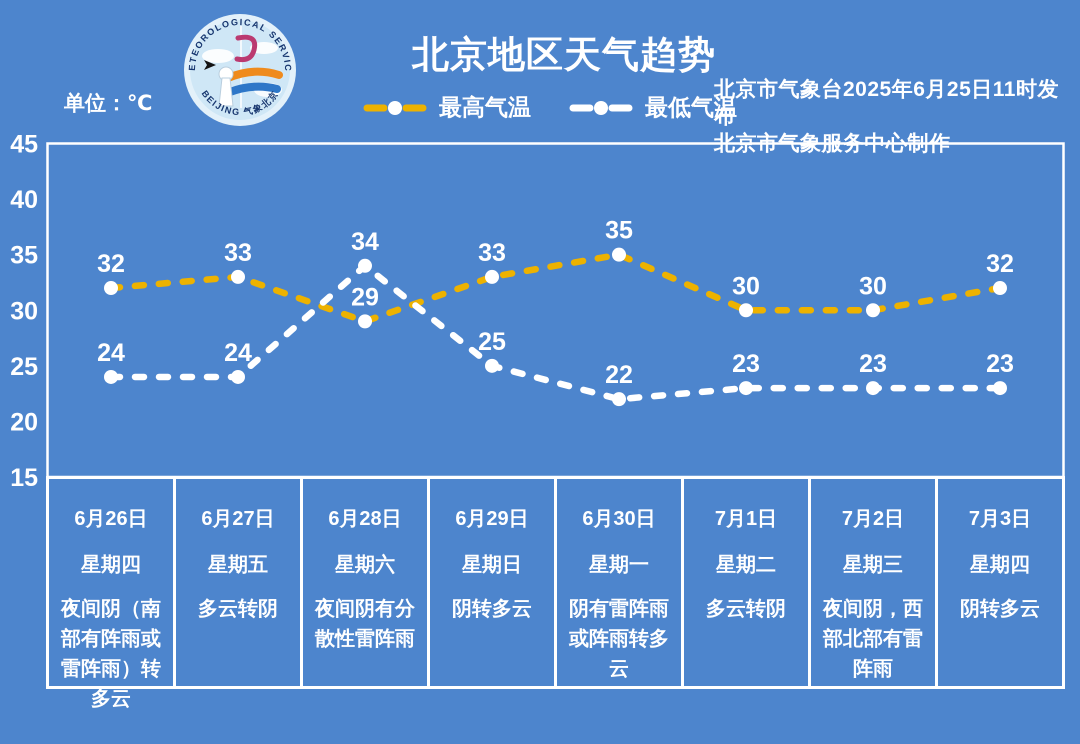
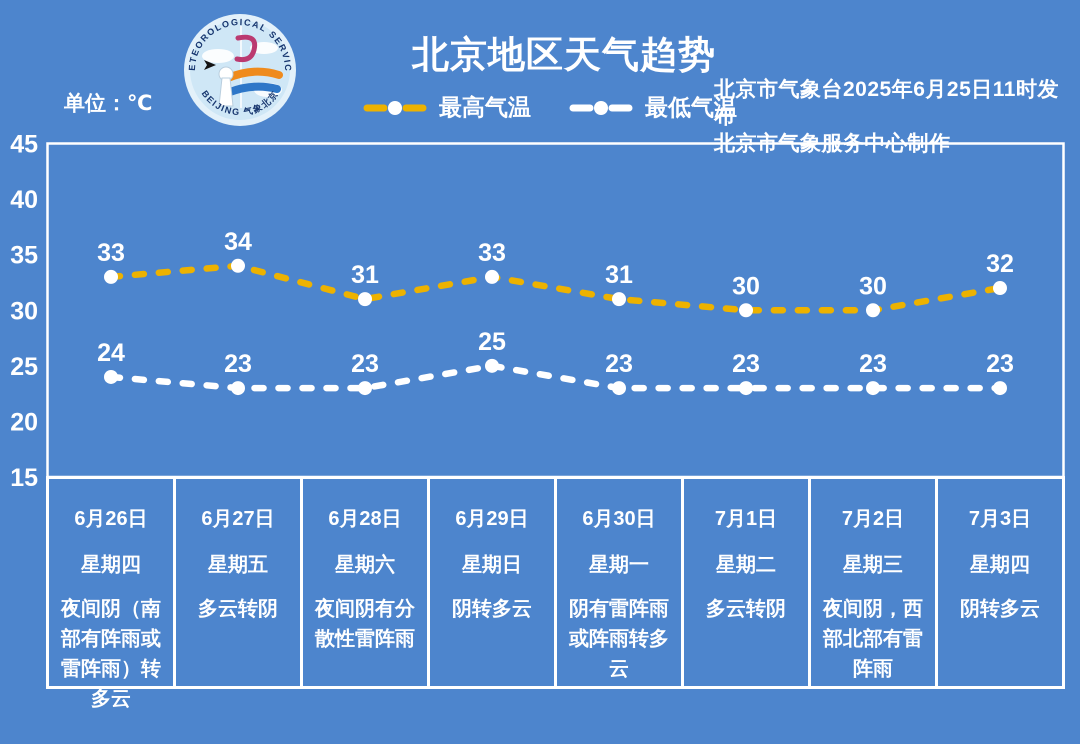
最高气温/6月26日: 32 -> 33
最高气温/6月27日: 33 -> 34
最低气温/6月27日: 24 -> 23
最高气温/6月28日: 29 -> 31
最低气温/6月28日: 34 -> 23
最高气温/6月30日: 35 -> 31
最低气温/6月30日: 22 -> 23
